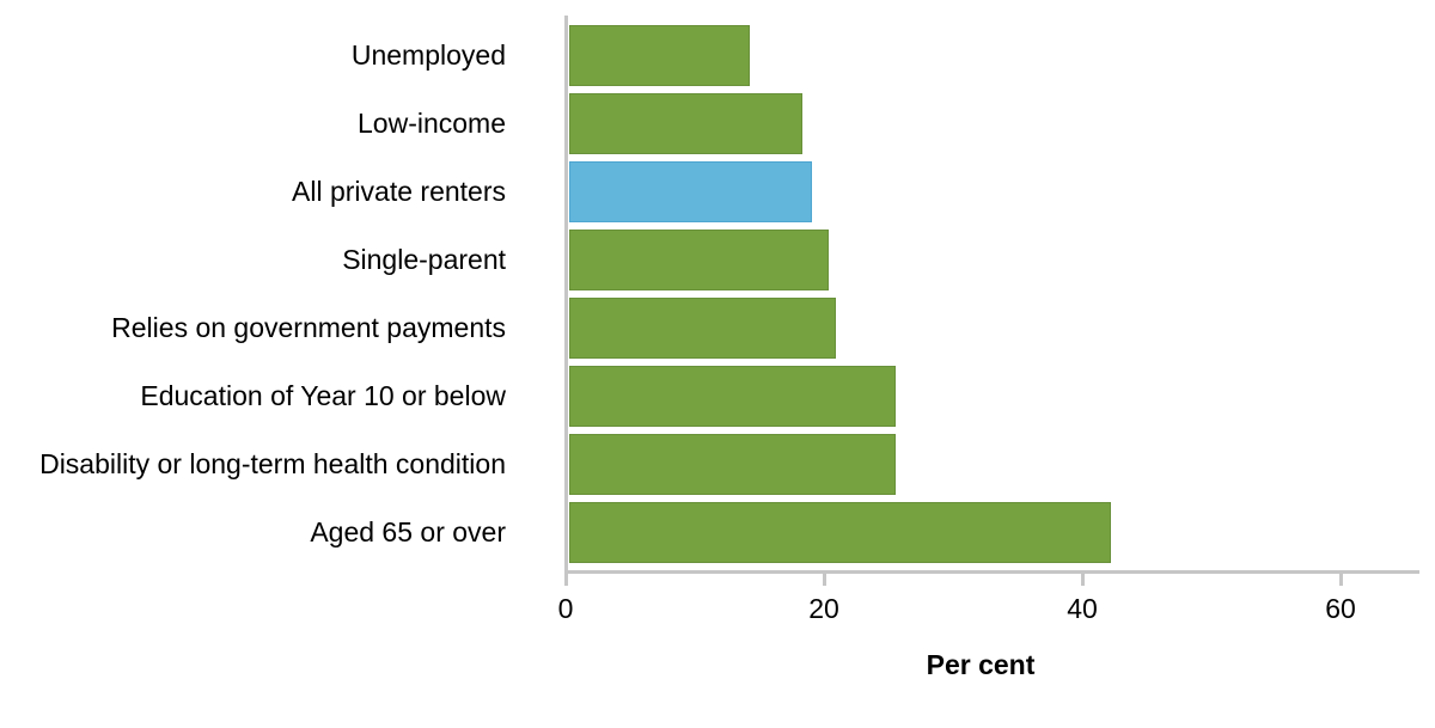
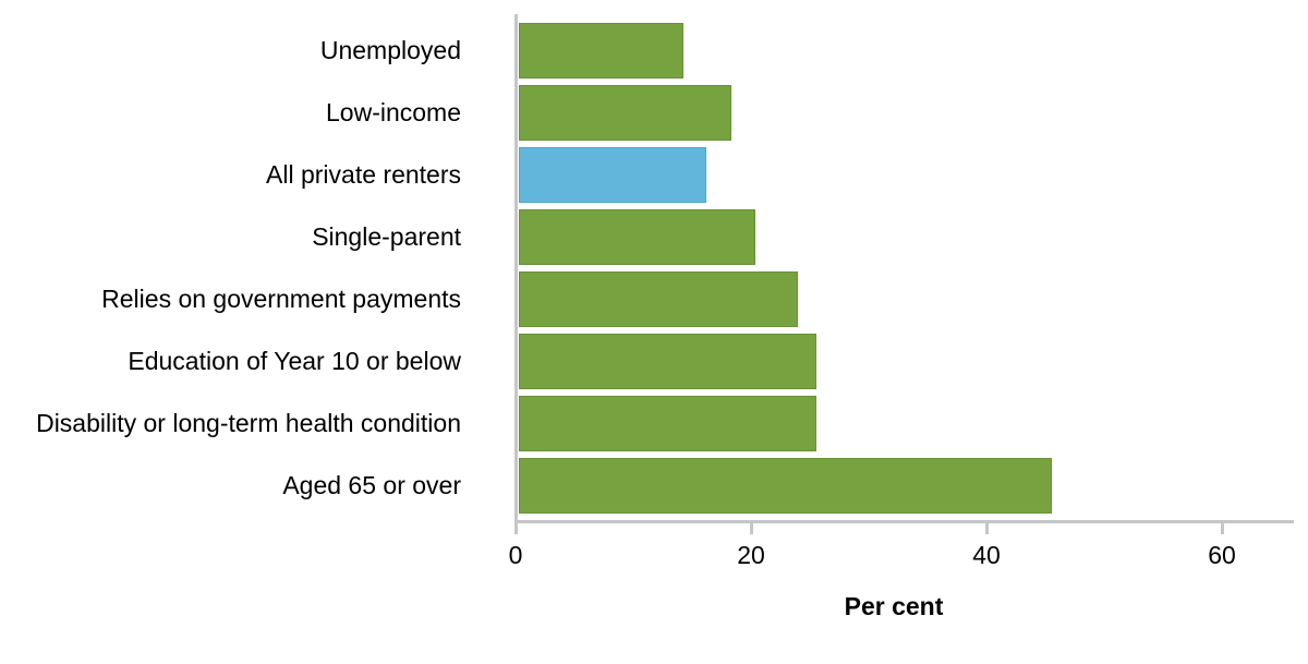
All private renters: 19.1 -> 16.2
Relies on government payments: 20.9 -> 24.0
Aged 65 or over: 42.2 -> 45.6
